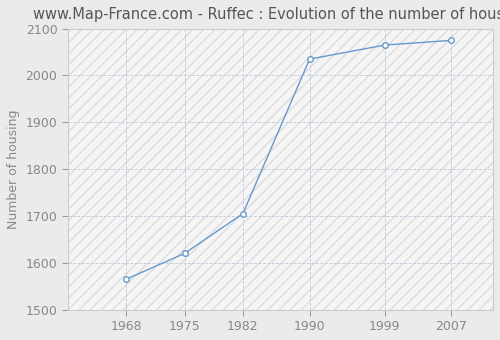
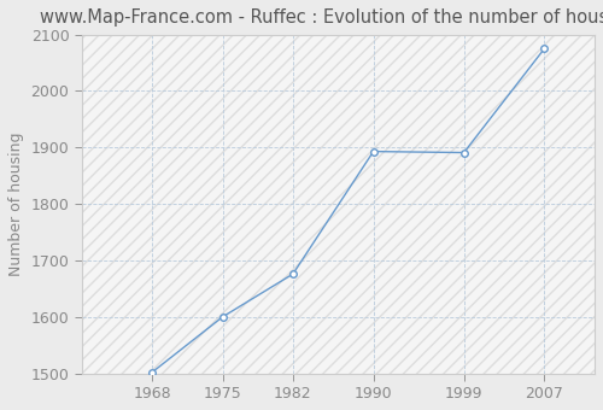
1968: 1565 -> 1502
1975: 1620 -> 1600
1982: 1705 -> 1676
1990: 2035 -> 1893
1999: 2065 -> 1891
